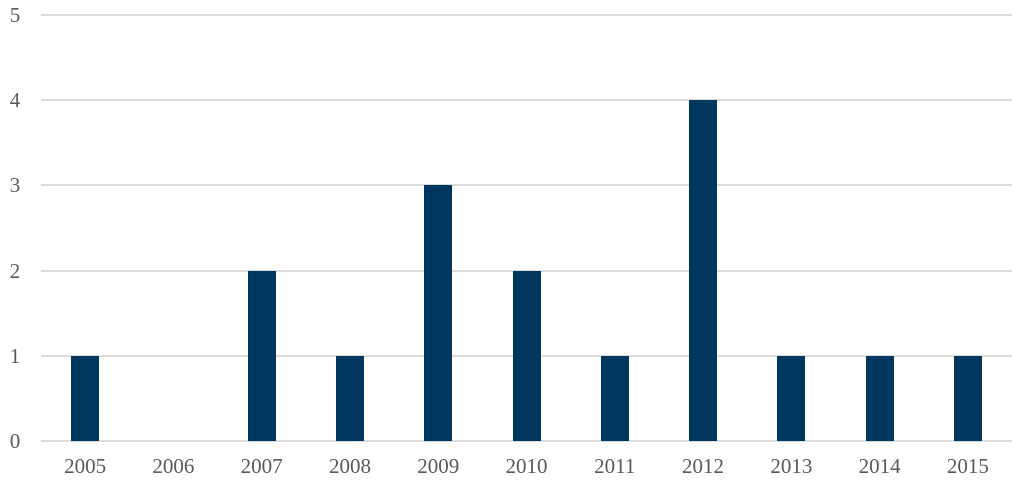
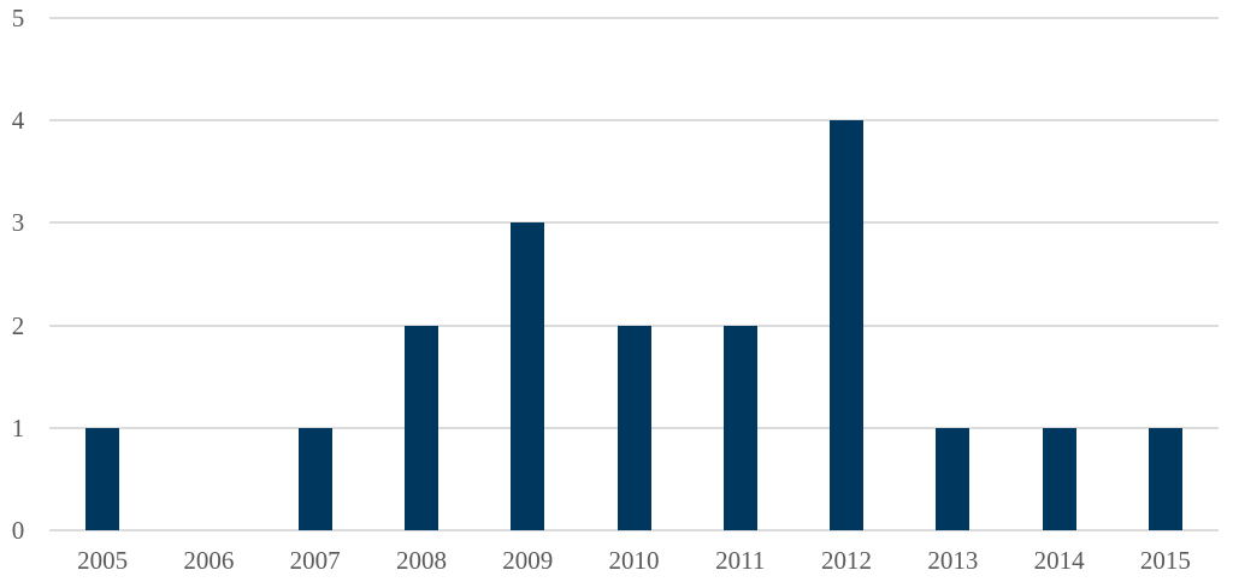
2007: 2 -> 1
2008: 1 -> 2
2011: 1 -> 2
